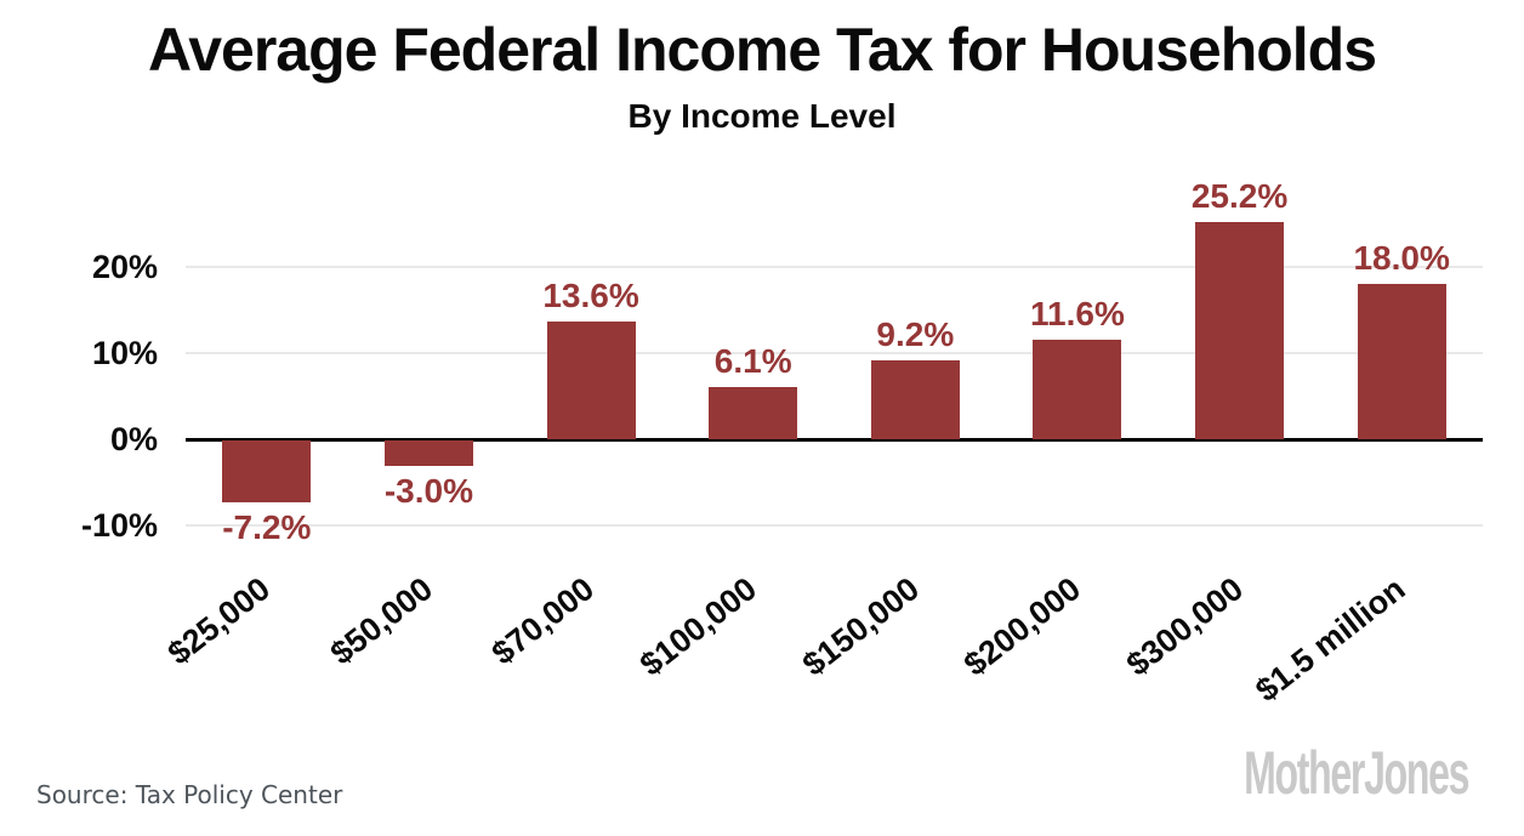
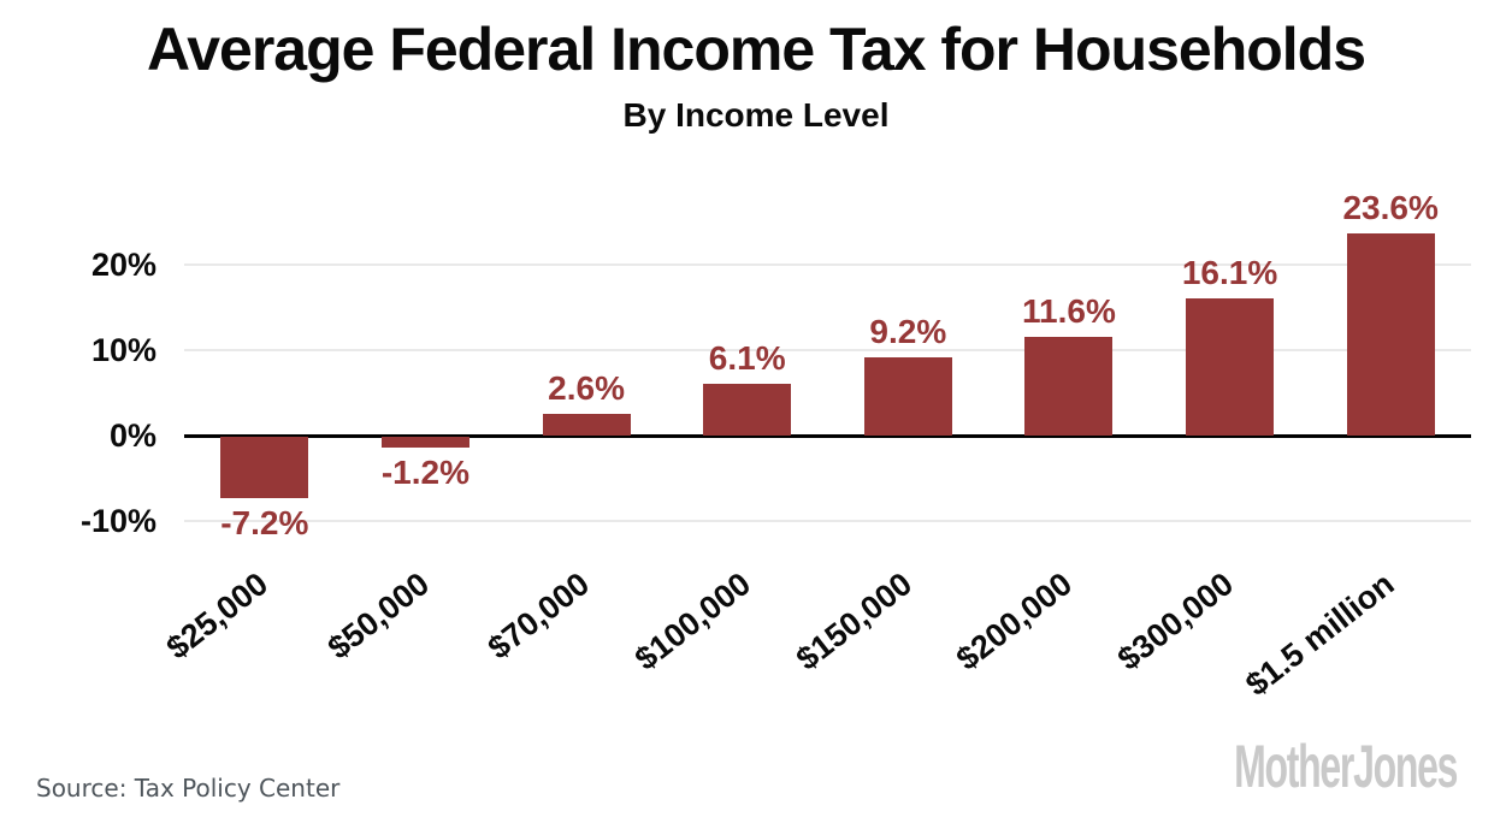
$50,000: -3.0% -> -1.2%
$70,000: 13.6% -> 2.6%
$300,000: 25.2% -> 16.1%
$1.5 million: 18.0% -> 23.6%
